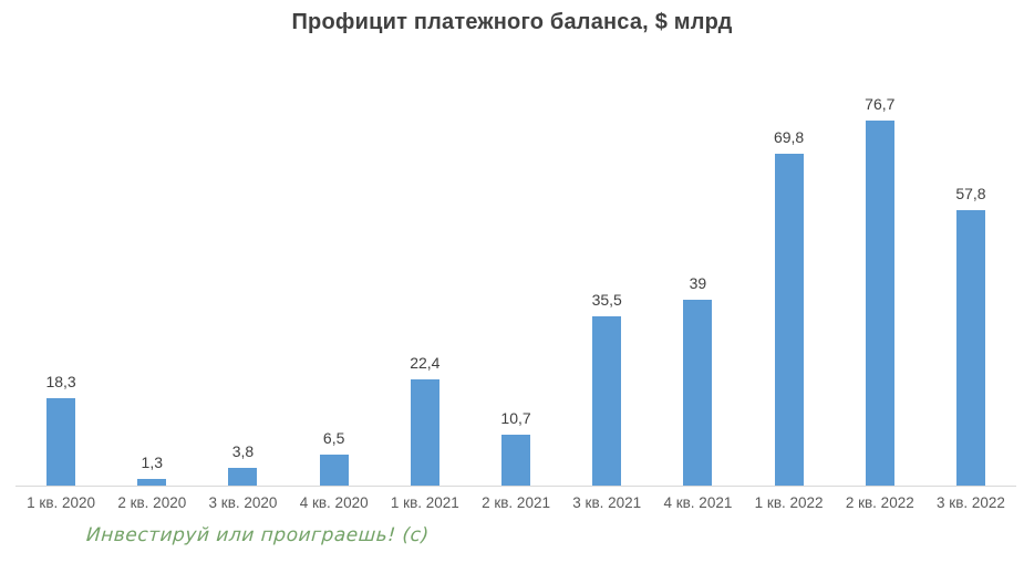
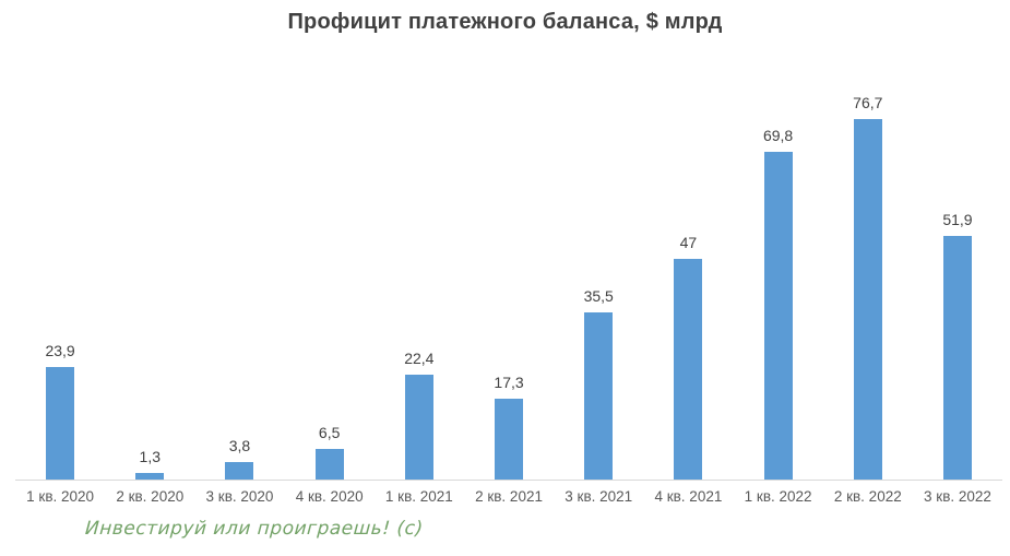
1 кв. 2020: 18,3 -> 23,9
2 кв. 2021: 10,7 -> 17,3
4 кв. 2021: 39 -> 47
3 кв. 2022: 57,8 -> 51,9
